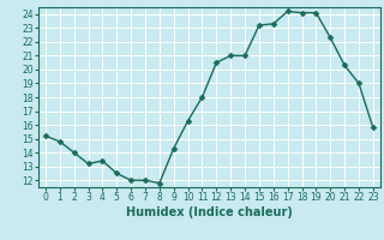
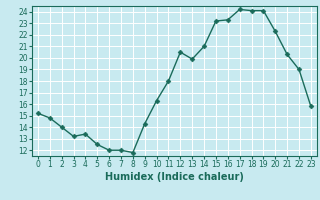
13: 21.0 -> 19.9
